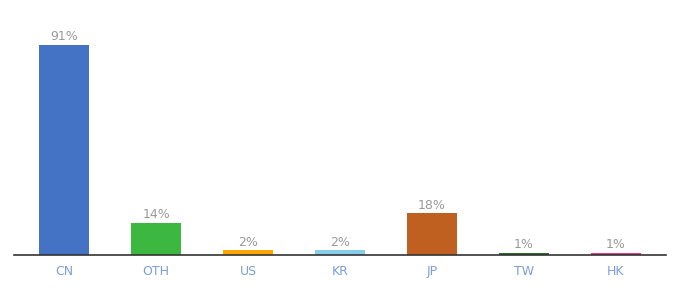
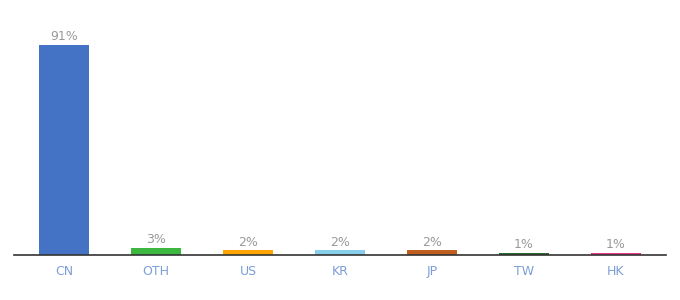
OTH: 14% -> 3%
JP: 18% -> 2%
